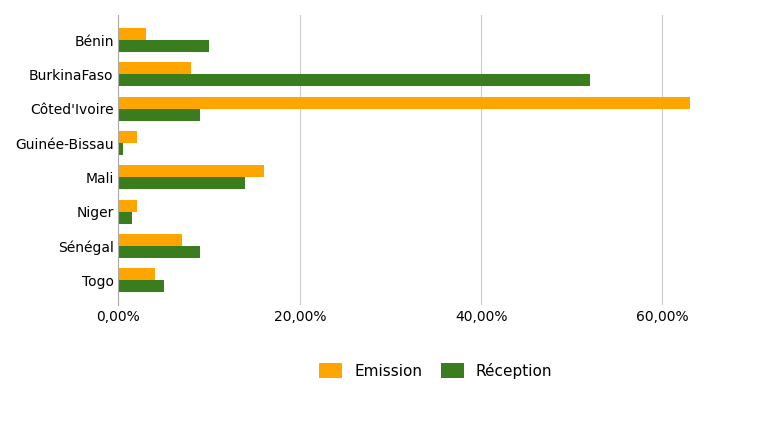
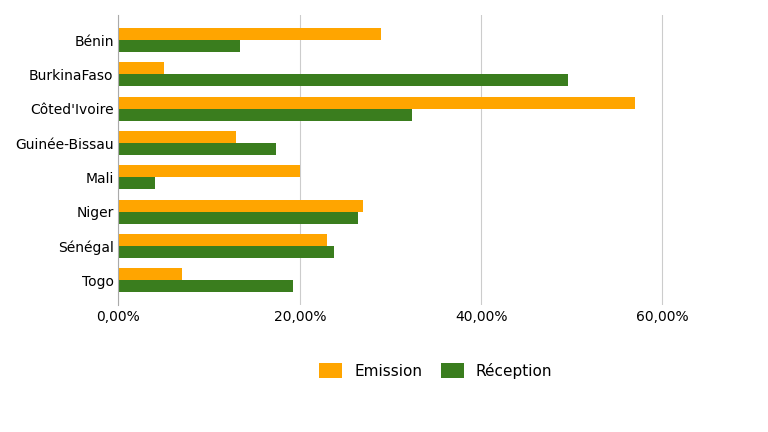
Emission/Bénin: 3% -> 29%
Réception/Bénin: 10,0% -> 13,4%
Emission/BurkinaFaso: 8% -> 5%
Réception/BurkinaFaso: 52,0% -> 49,6%
Emission/Côted'Ivoire: 63% -> 57%
Réception/Côted'Ivoire: 9,0% -> 32,4%
Emission/Guinée-Bissau: 2% -> 13%
Réception/Guinée-Bissau: 0,5% -> 17,4%
Emission/Mali: 16% -> 20%
Réception/Mali: 14,0% -> 4,0%
Emission/Niger: 2% -> 27%
Réception/Niger: 1,5% -> 26,4%
Emission/Sénégal: 7% -> 23%
Réception/Sénégal: 9,0% -> 23,8%
Emission/Togo: 4% -> 7%
Réception/Togo: 5,0% -> 19,2%
